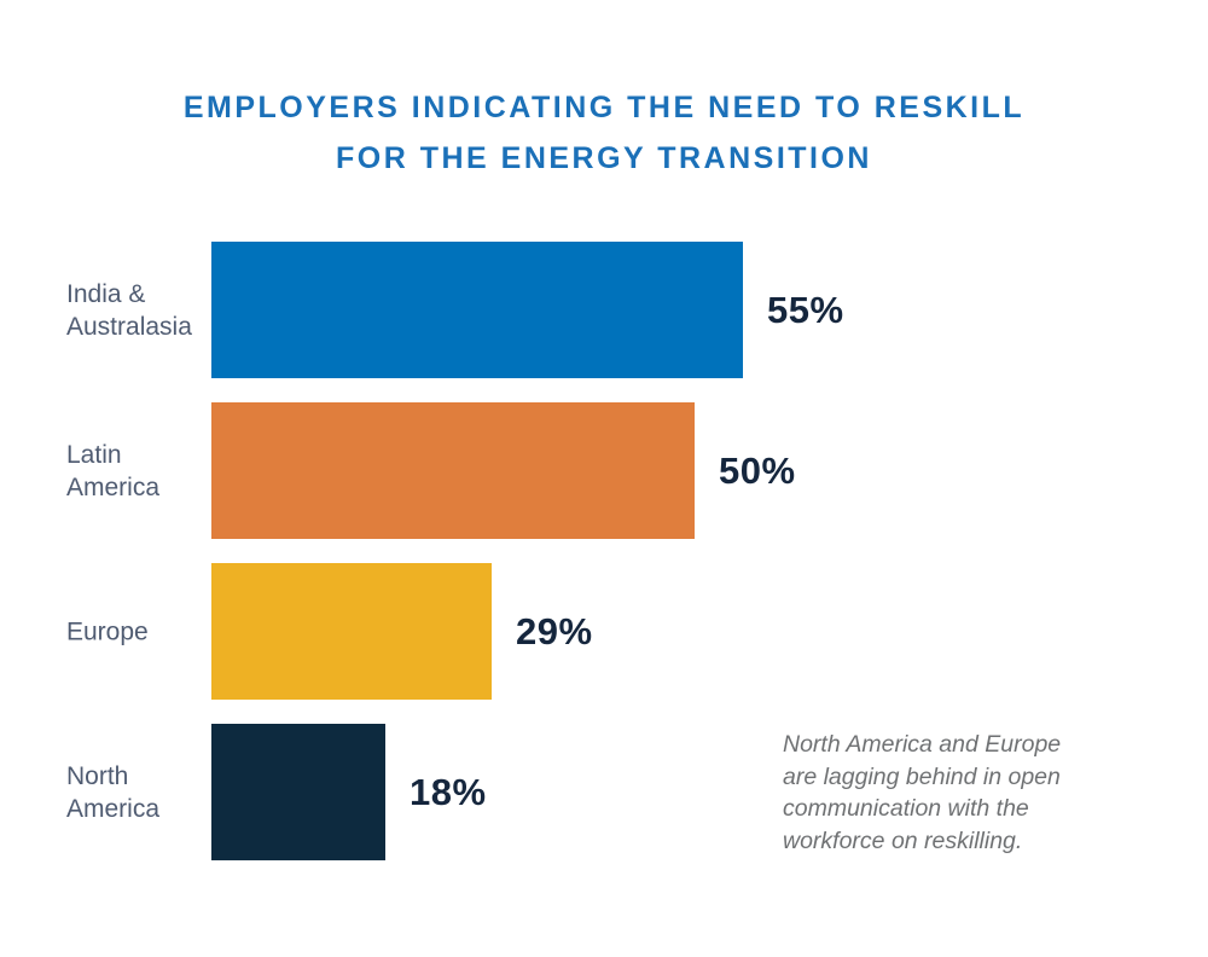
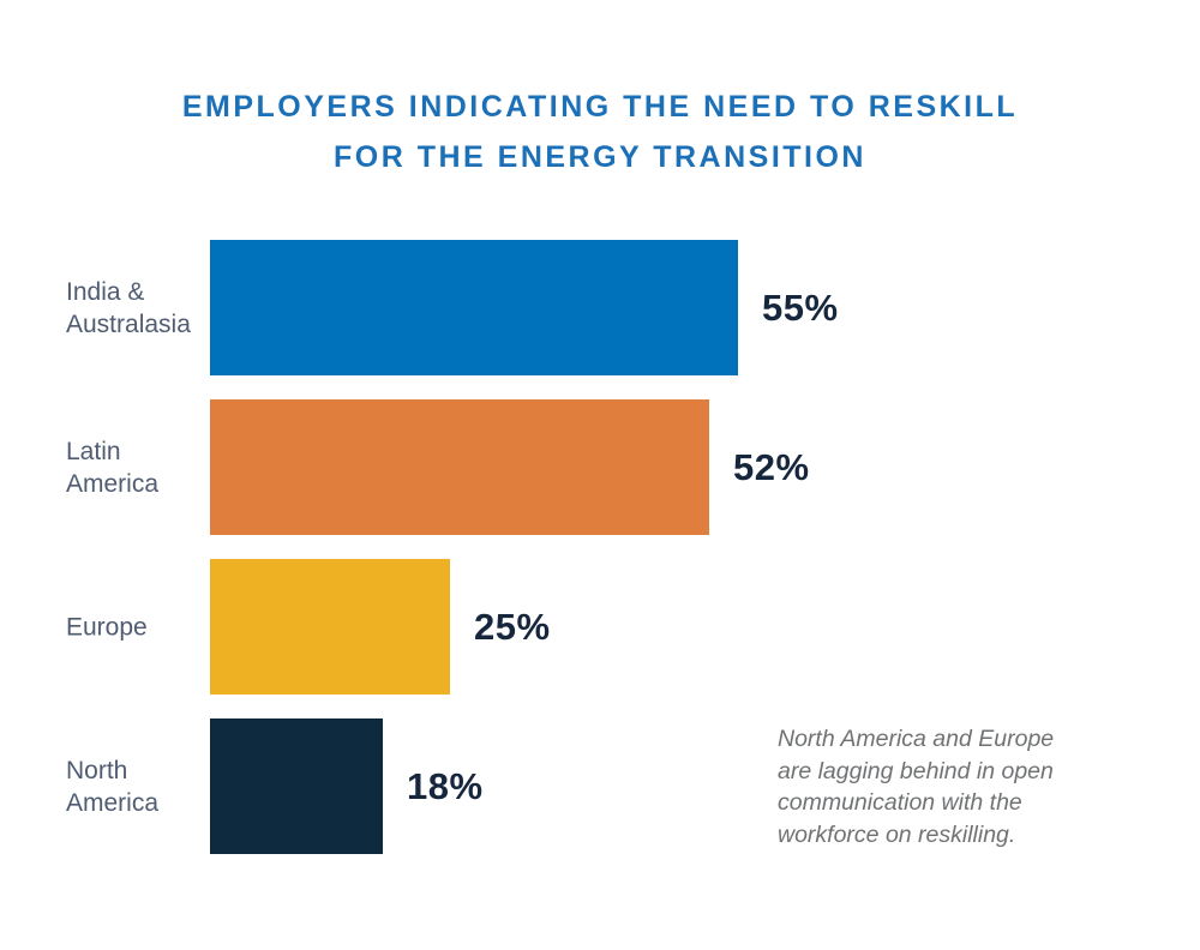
Latin America: 50% -> 52%
Europe: 29% -> 25%
